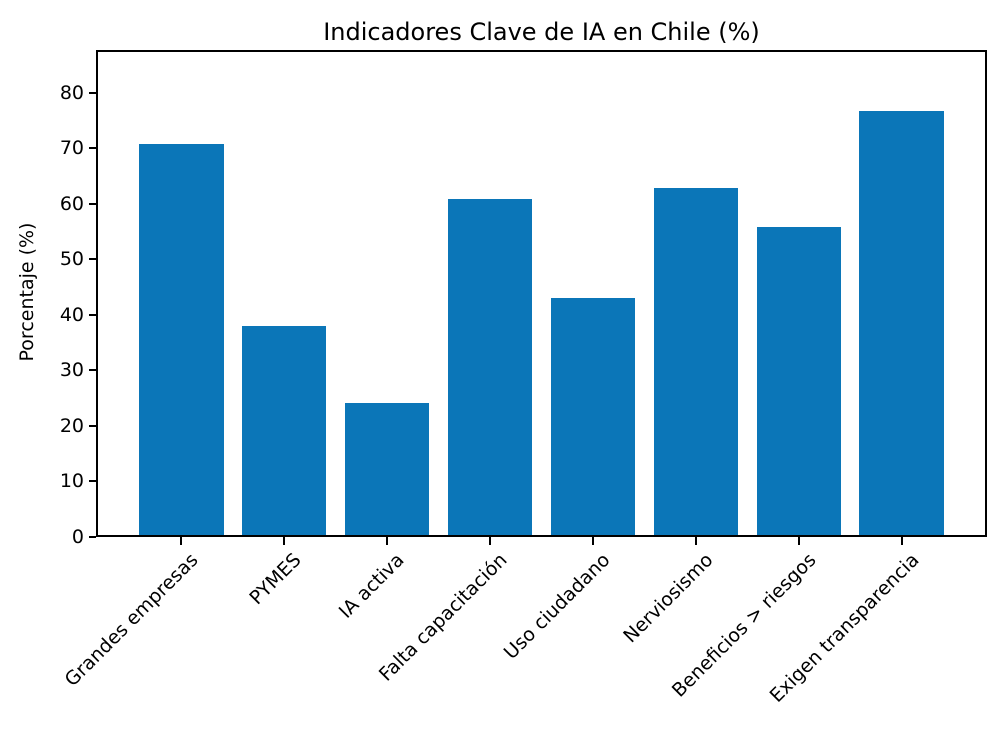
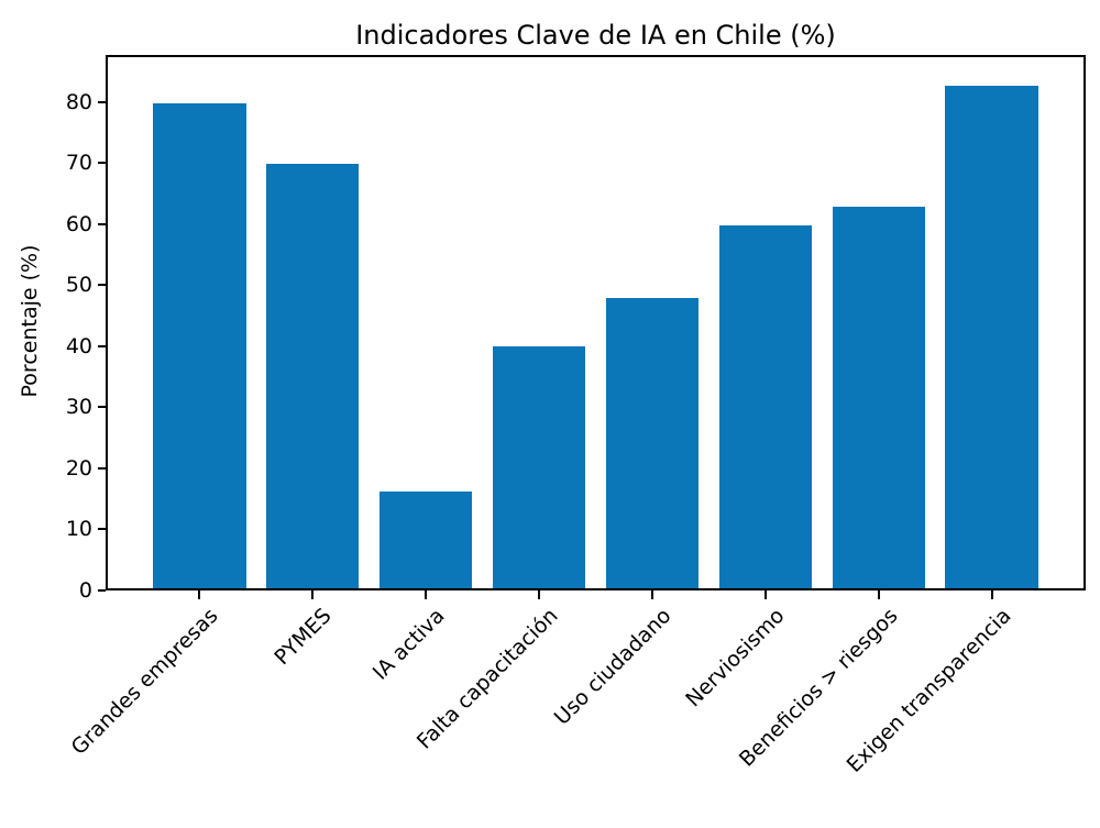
Grandes empresas: 71 -> 80
PYMES: 38 -> 70
IA activa: 24 -> 16
Falta capacitación: 61 -> 40
Uso ciudadano: 43 -> 48
Nerviosismo: 63 -> 60
Beneficios > riesgos: 56 -> 63
Exigen transparencia: 77 -> 83
